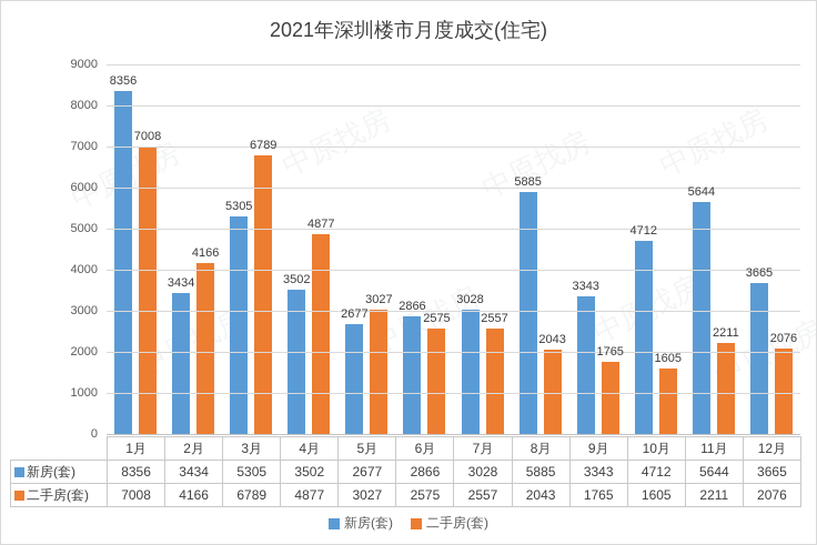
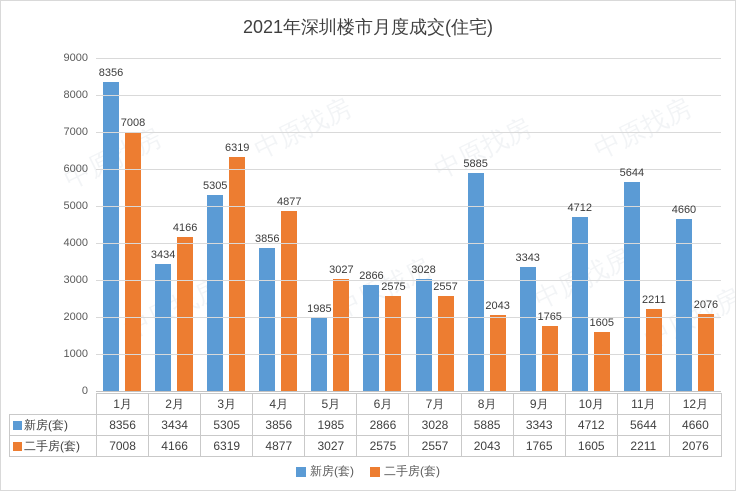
二手房(套)/3月: 6789 -> 6319
新房(套)/4月: 3502 -> 3856
新房(套)/5月: 2677 -> 1985
新房(套)/12月: 3665 -> 4660
